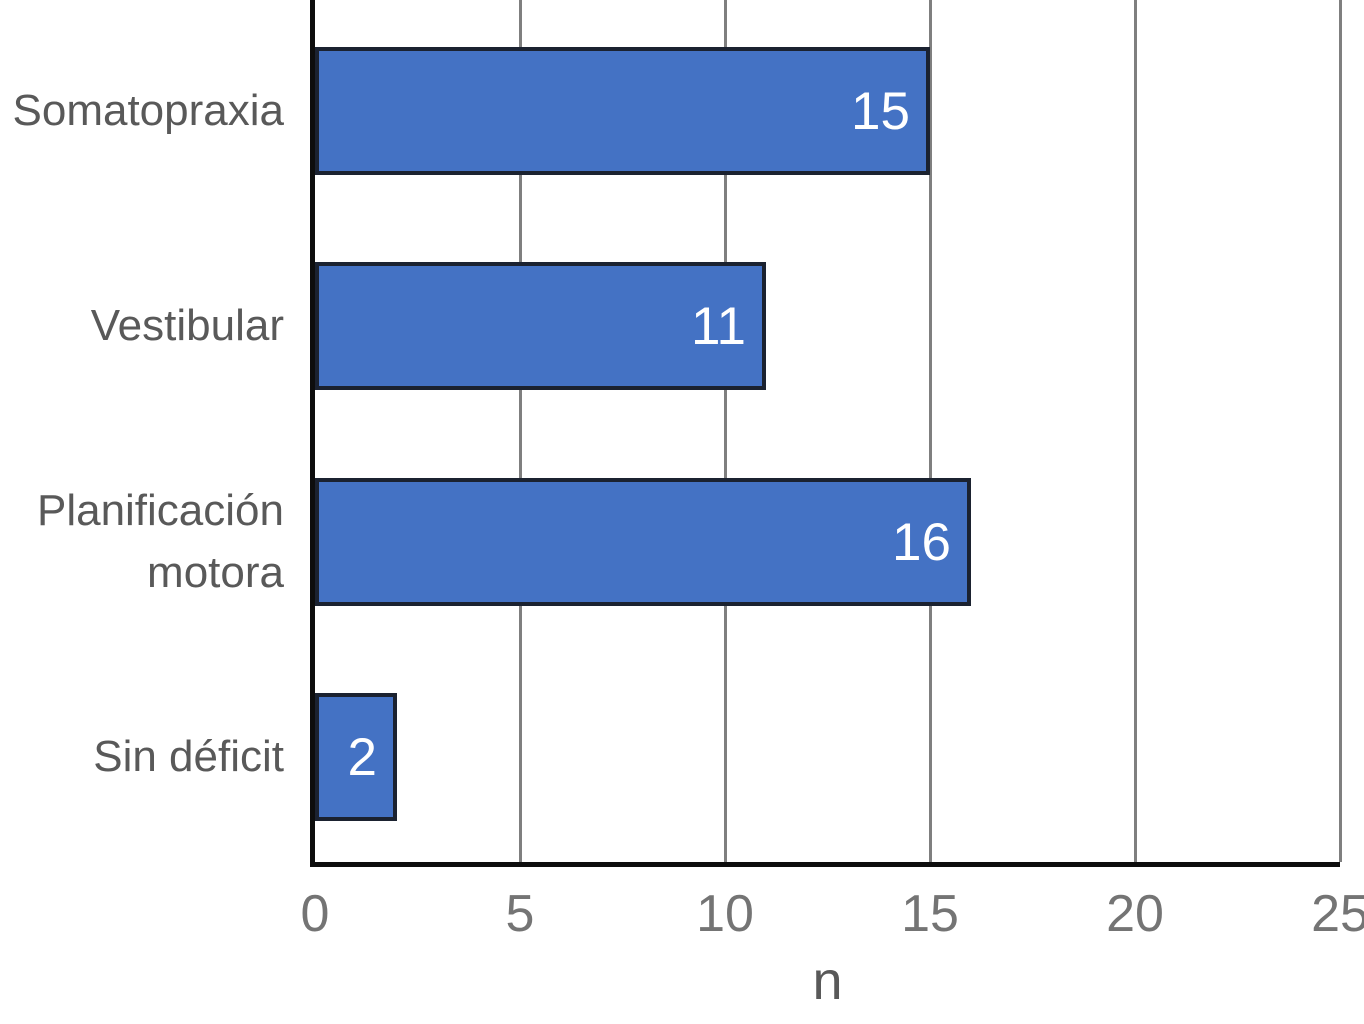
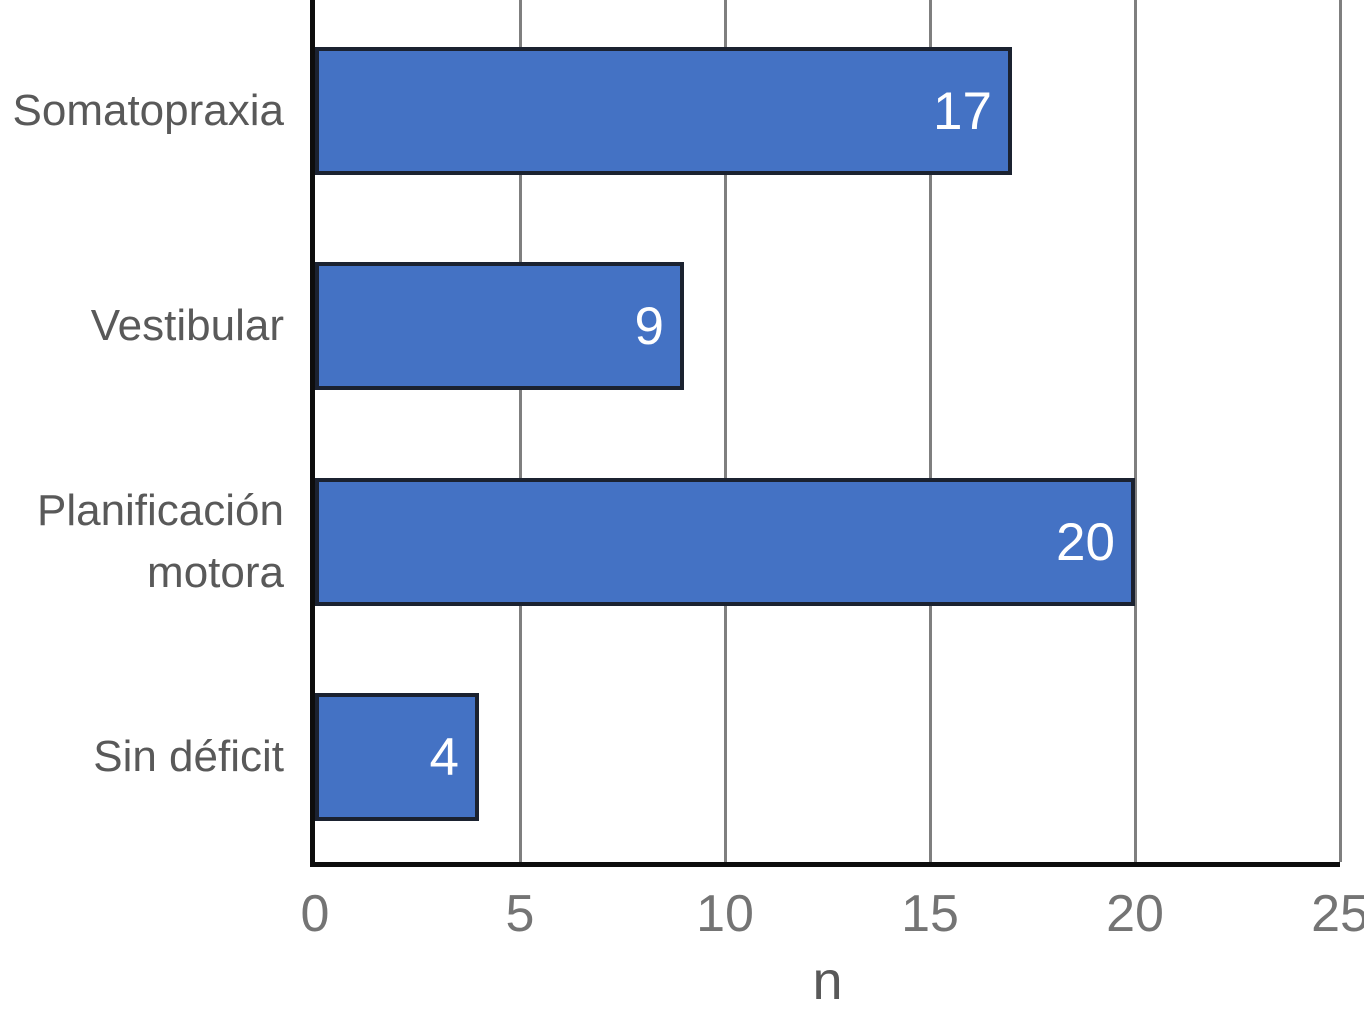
Somatopraxia: 15 -> 17
Vestibular: 11 -> 9
Planificación motora: 16 -> 20
Sin déficit: 2 -> 4
